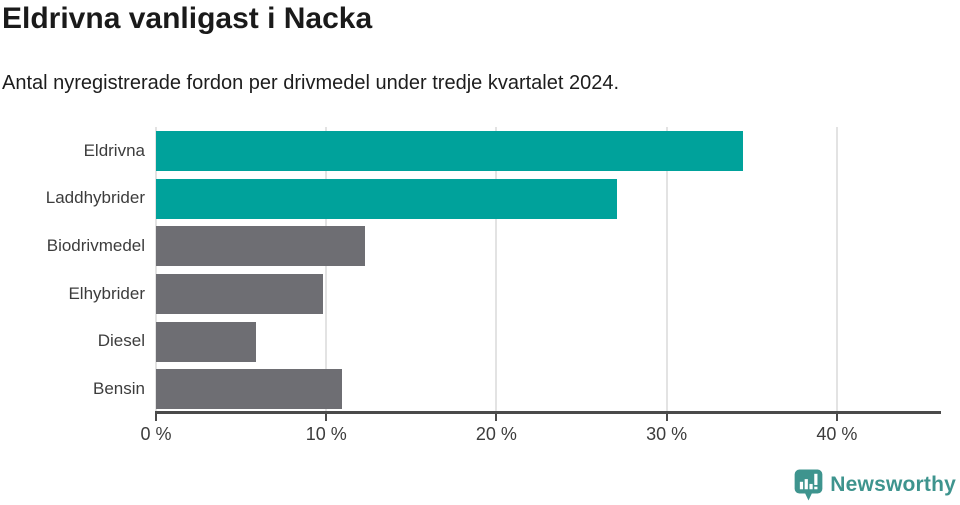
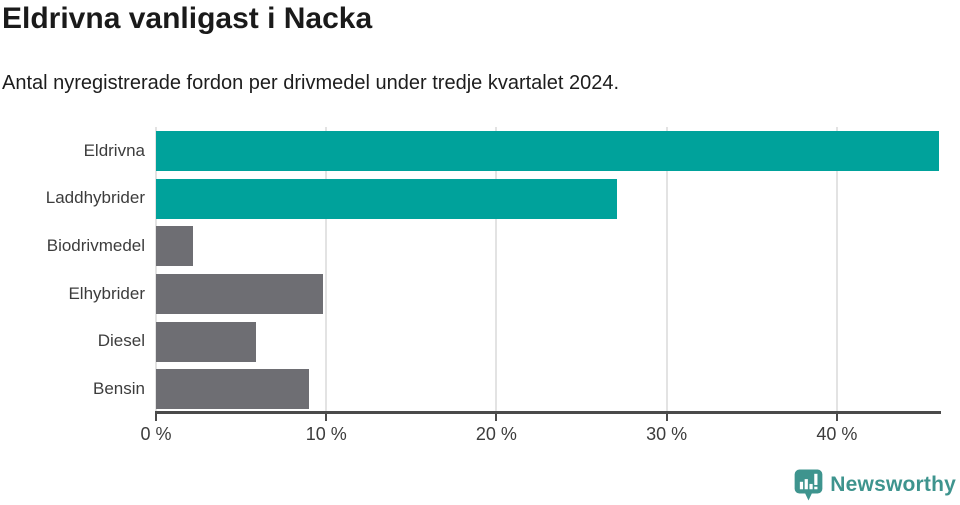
Eldrivna: 34.5% -> 46.0%
Biodrivmedel: 12.3% -> 2.2%
Bensin: 10.9% -> 9.0%
